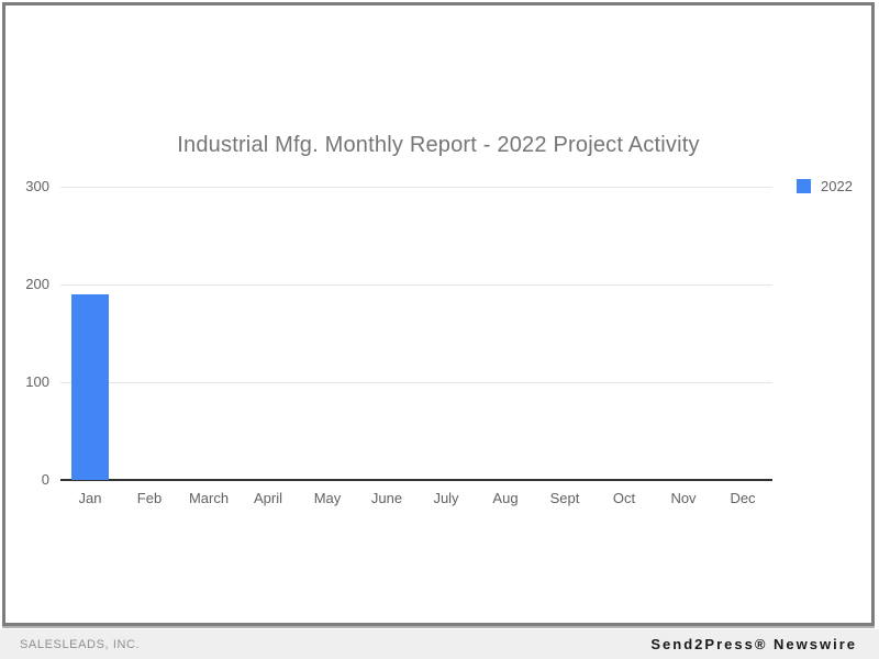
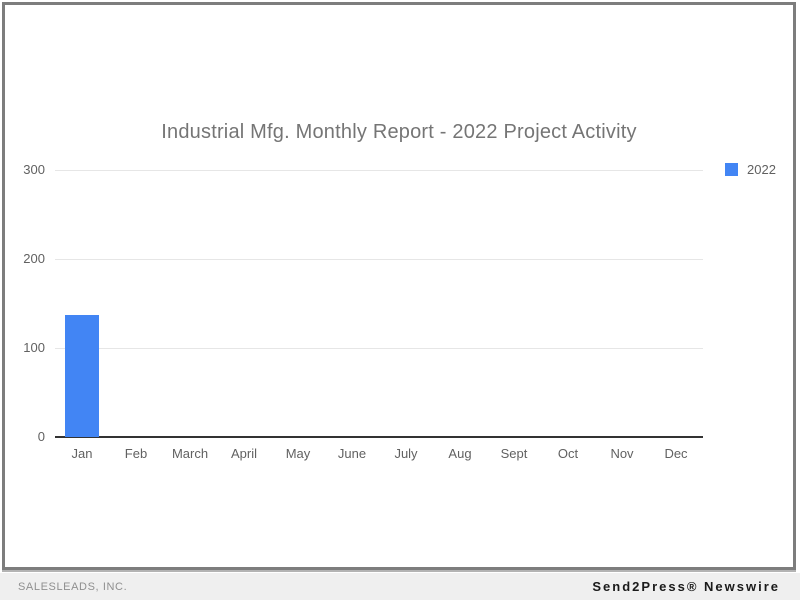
Jan: 190 -> 140
